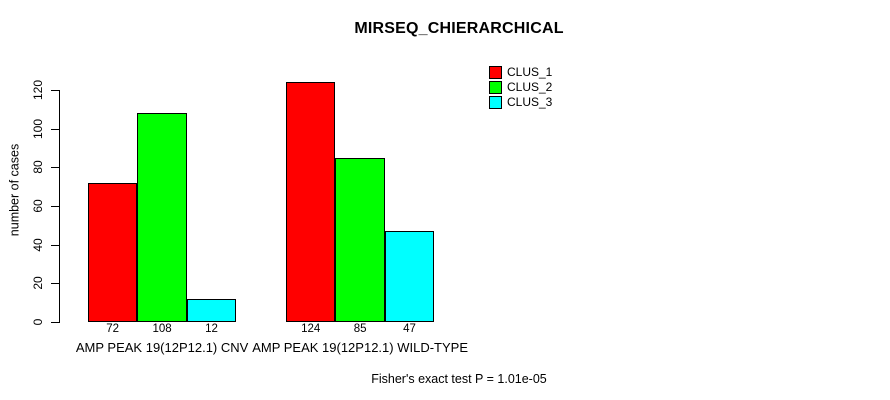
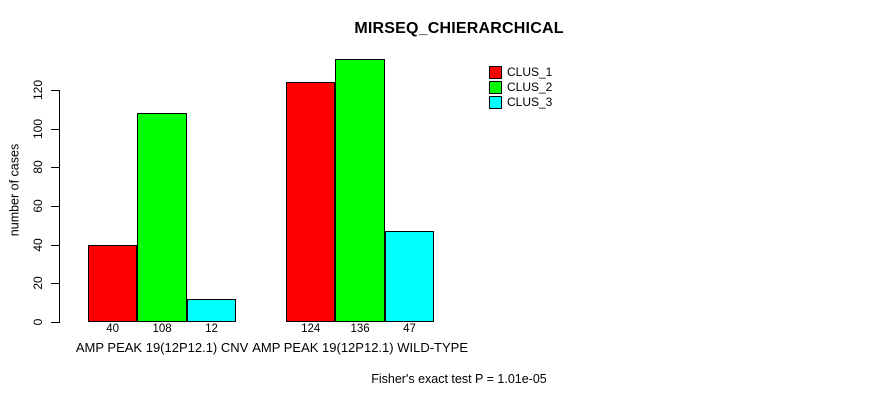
CLUS_1/AMP PEAK 19(12P12.1) CNV: 72 -> 40
CLUS_2/AMP PEAK 19(12P12.1) WILD-TYPE: 85 -> 136
